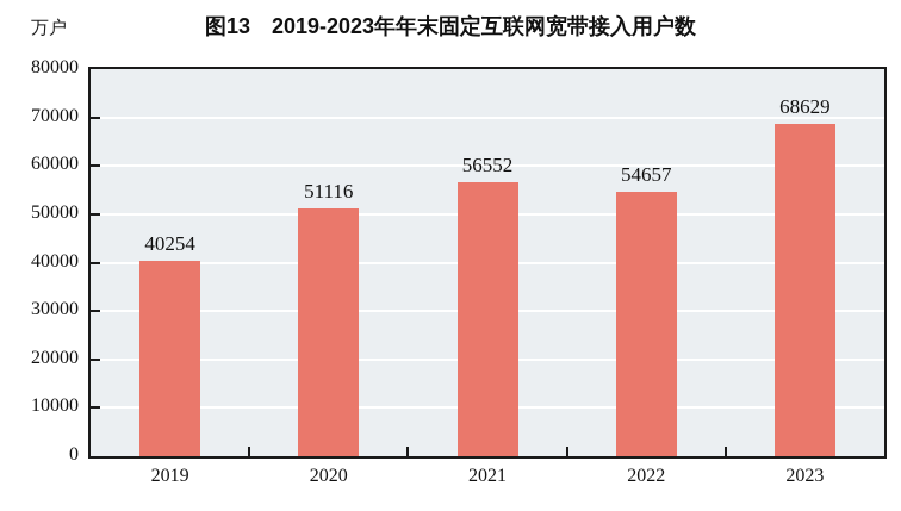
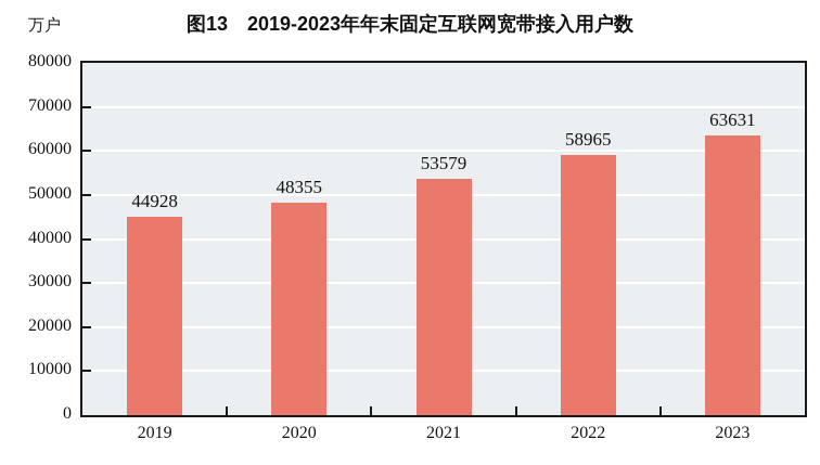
2019: 40254 -> 44928
2020: 51116 -> 48355
2021: 56552 -> 53579
2022: 54657 -> 58965
2023: 68629 -> 63631
